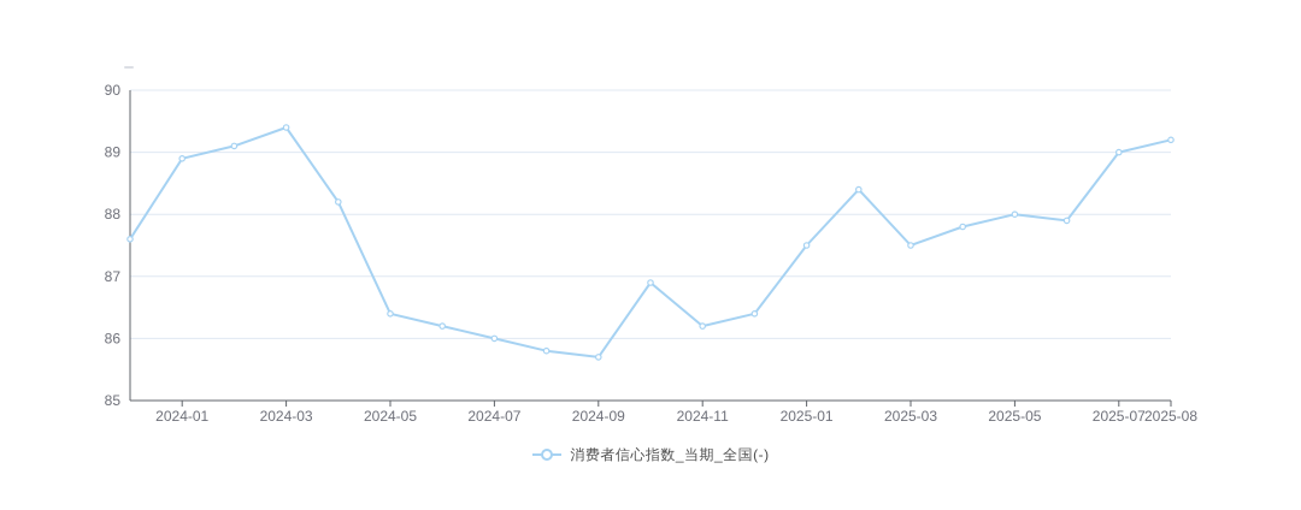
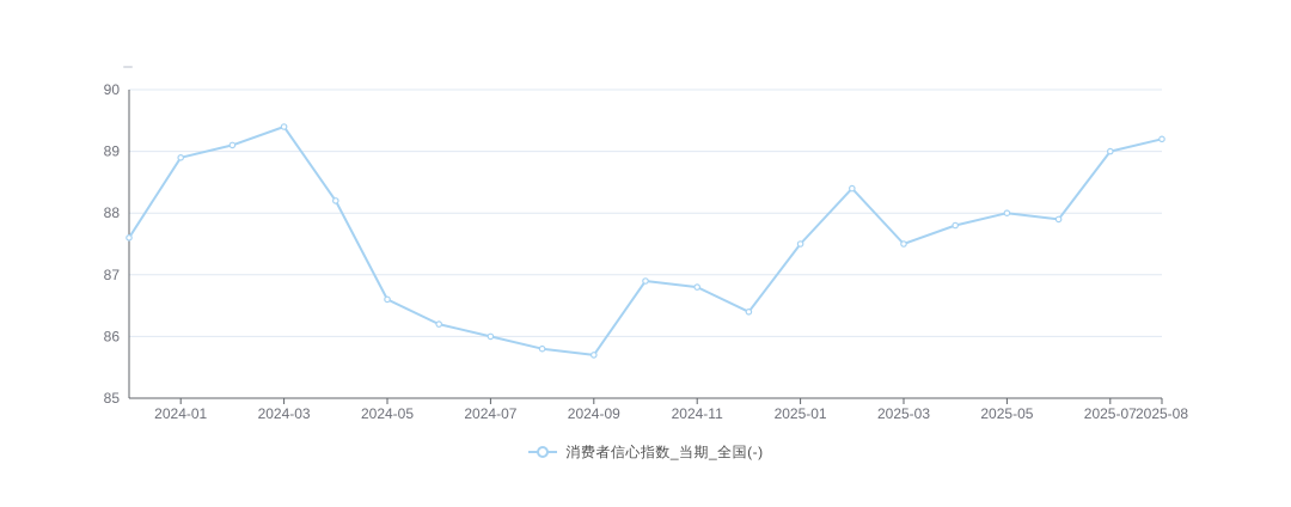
2024-05: 86.4 -> 86.6
2024-11: 86.2 -> 86.8
